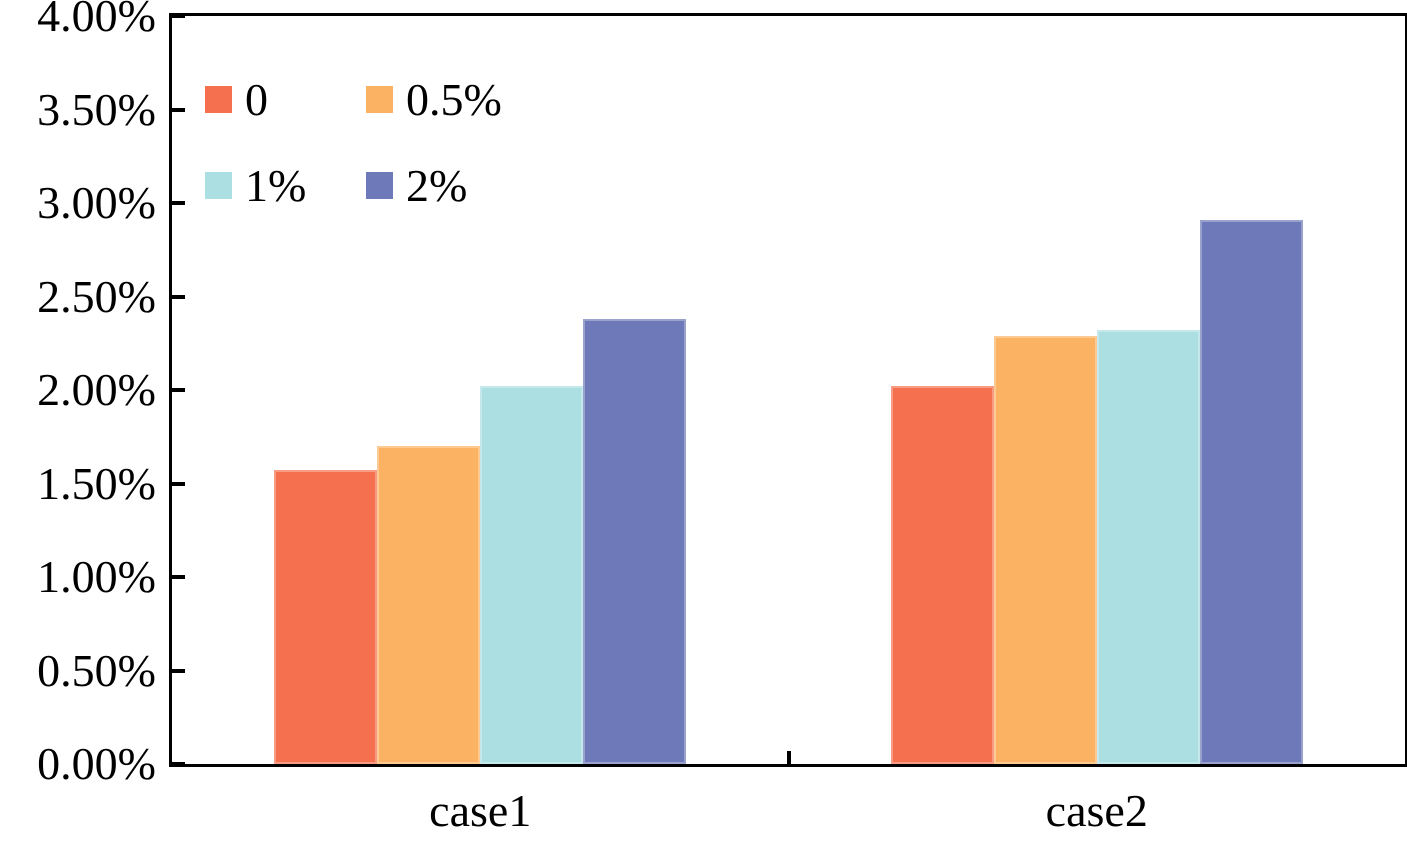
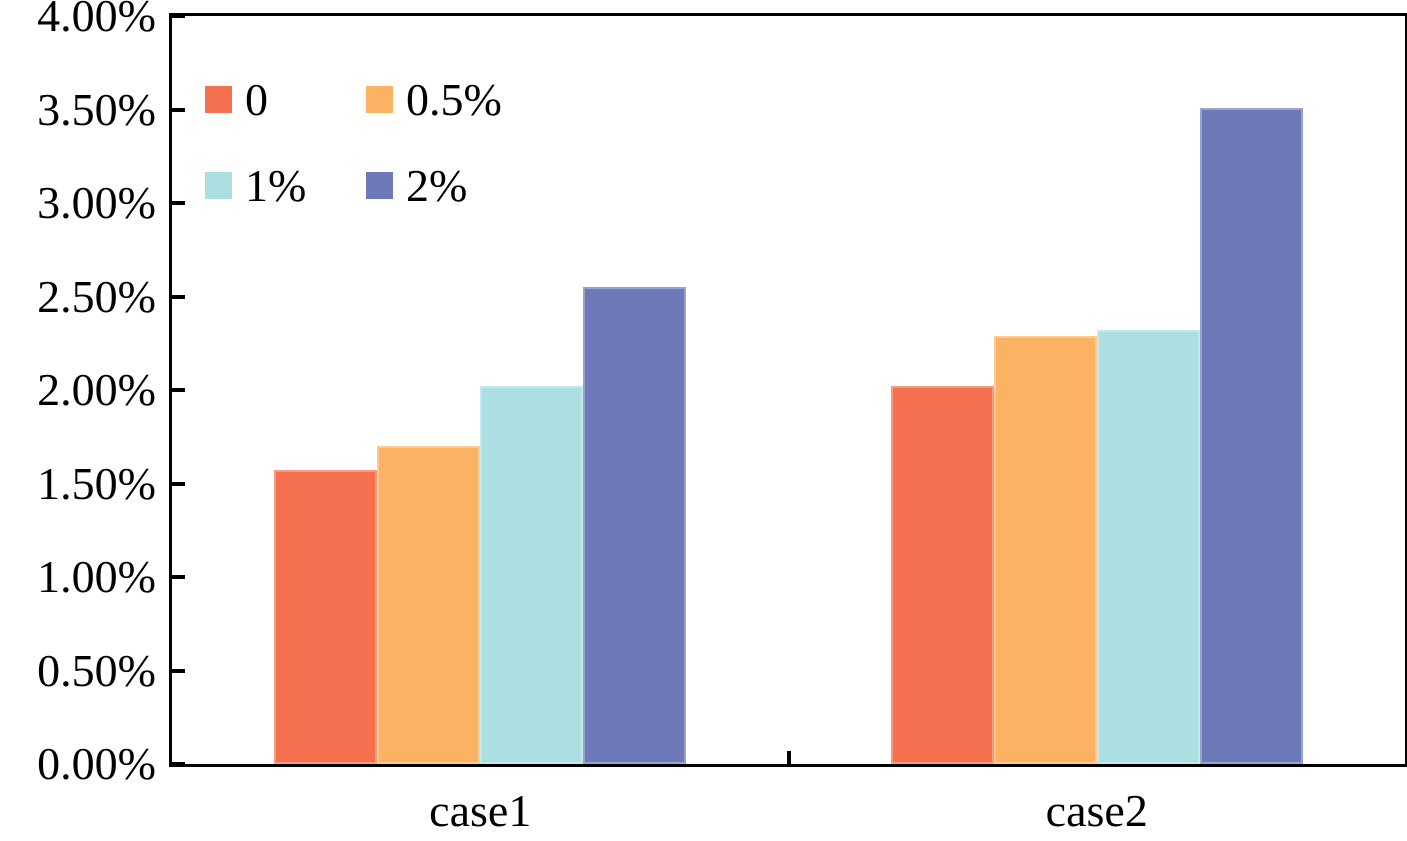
2%/case1: 2.38% -> 2.55%
2%/case2: 2.91% -> 3.51%
